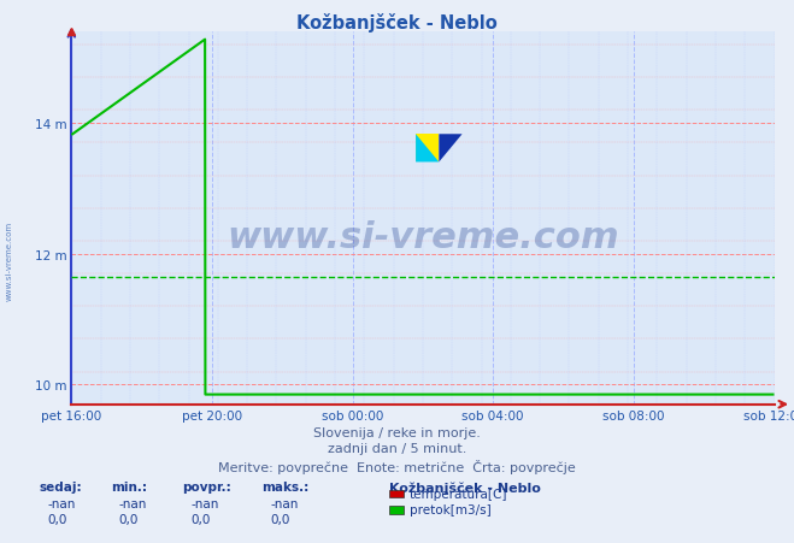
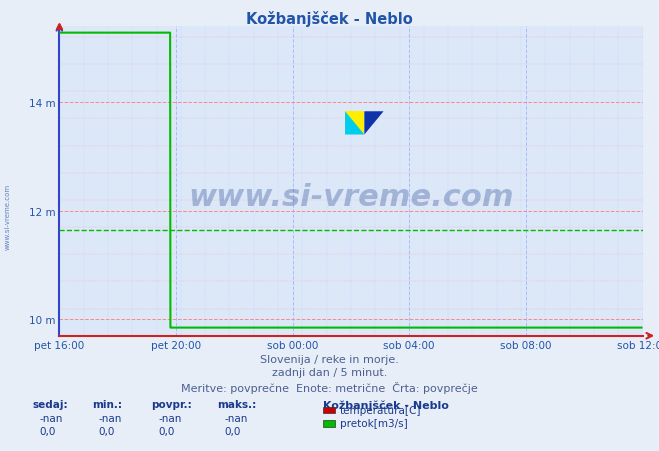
pet 16:00: 13.82 m -> 15.28 m
